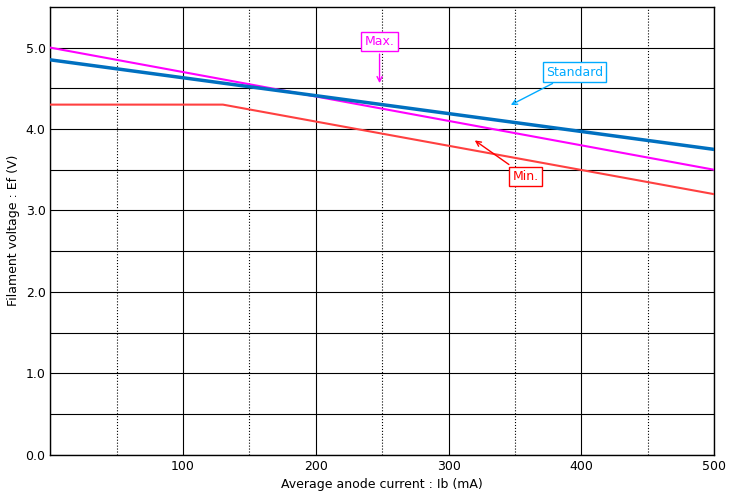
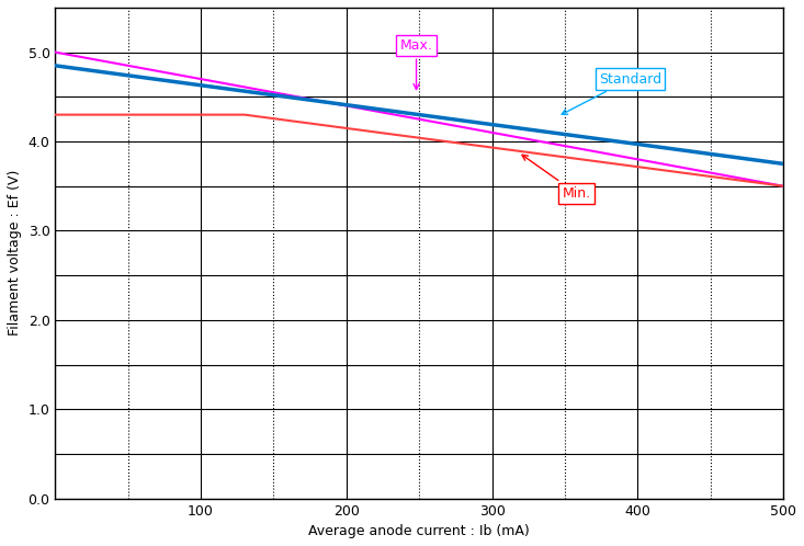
500: 3.2 -> 3.5
